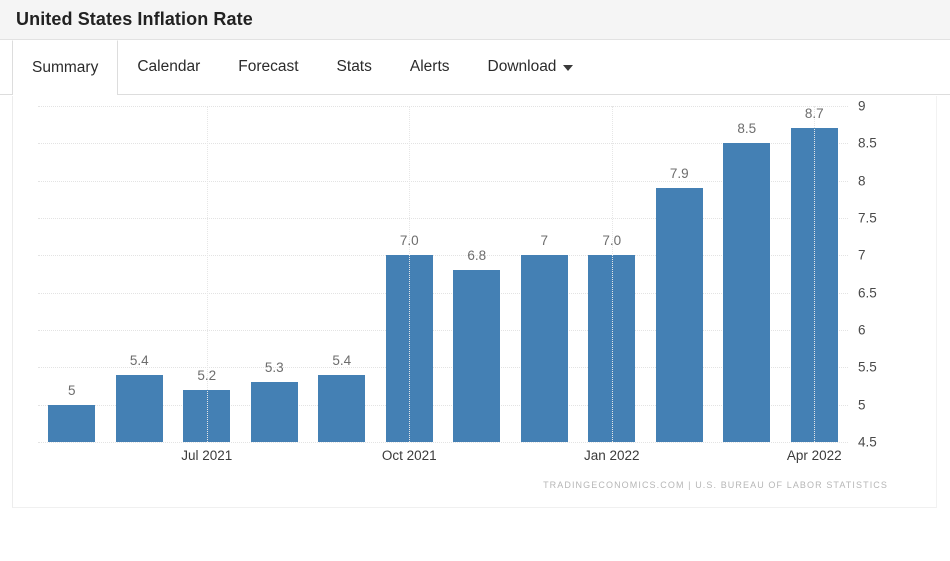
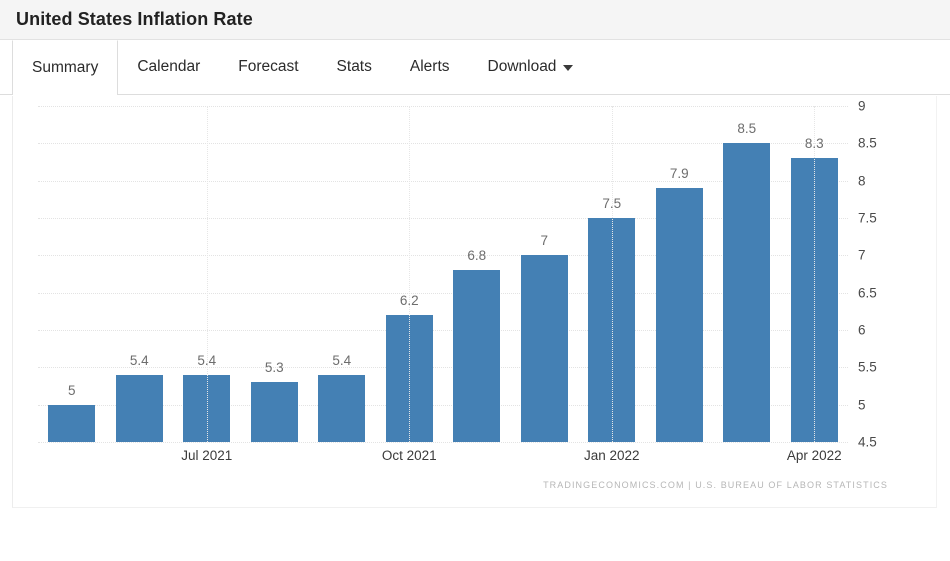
Jul 2021: 5.2 -> 5.4
Oct 2021: 7.0 -> 6.2
Jan 2022: 7.0 -> 7.5
Apr 2022: 8.7 -> 8.3
